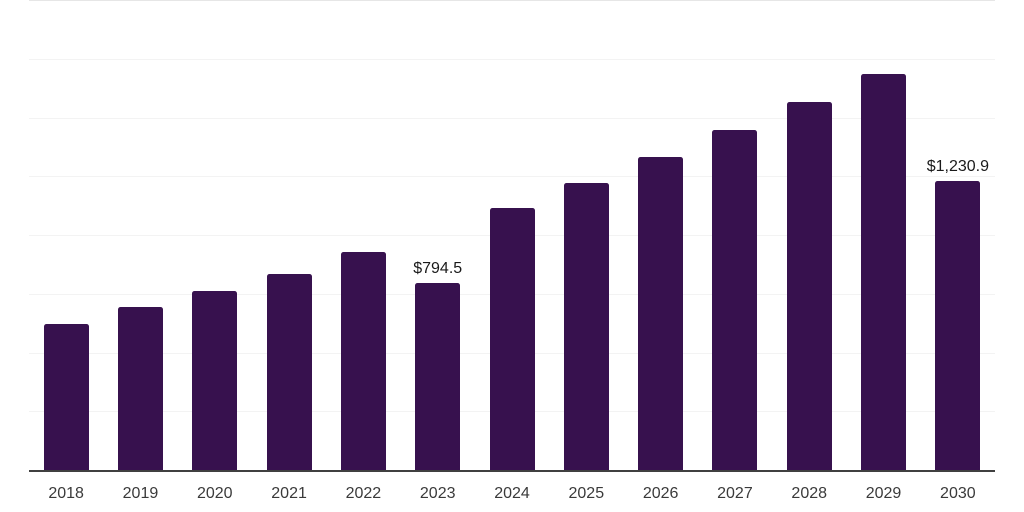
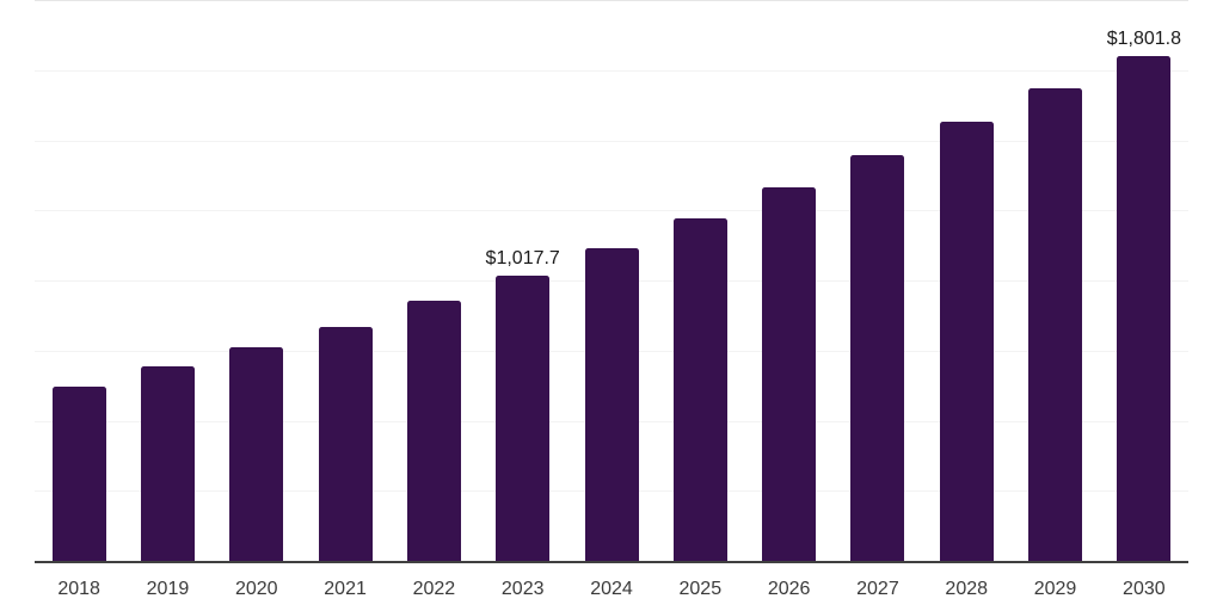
2023: $794.5 -> $1,017.7
2030: $1,230.9 -> $1,801.8
